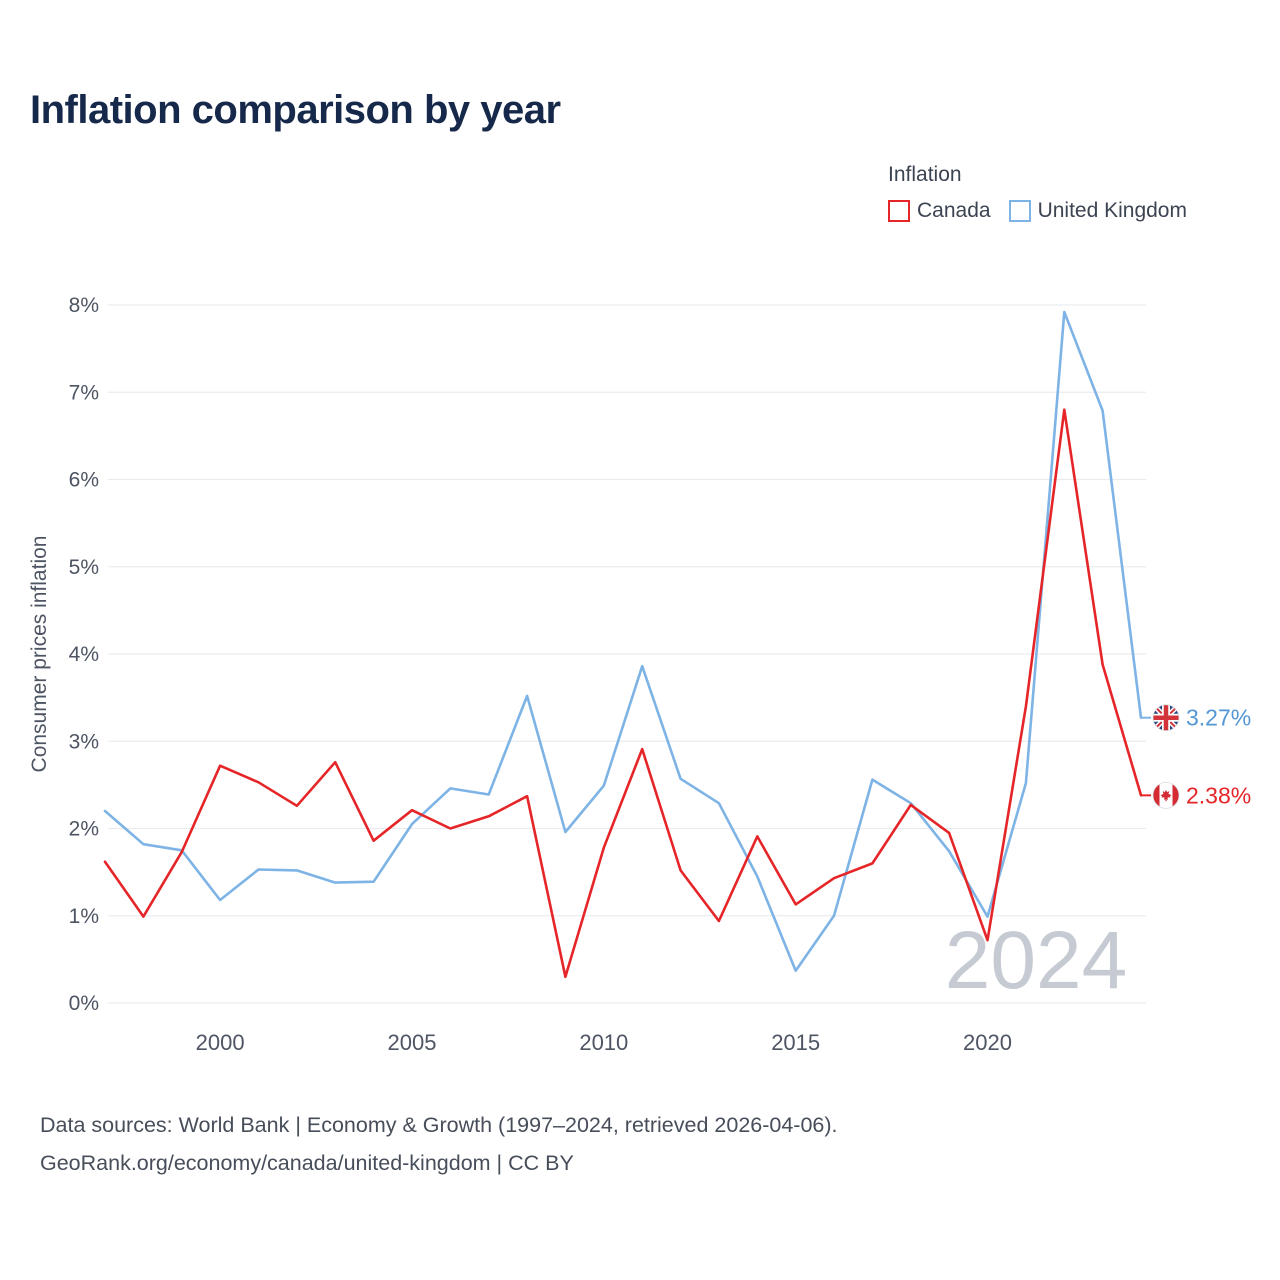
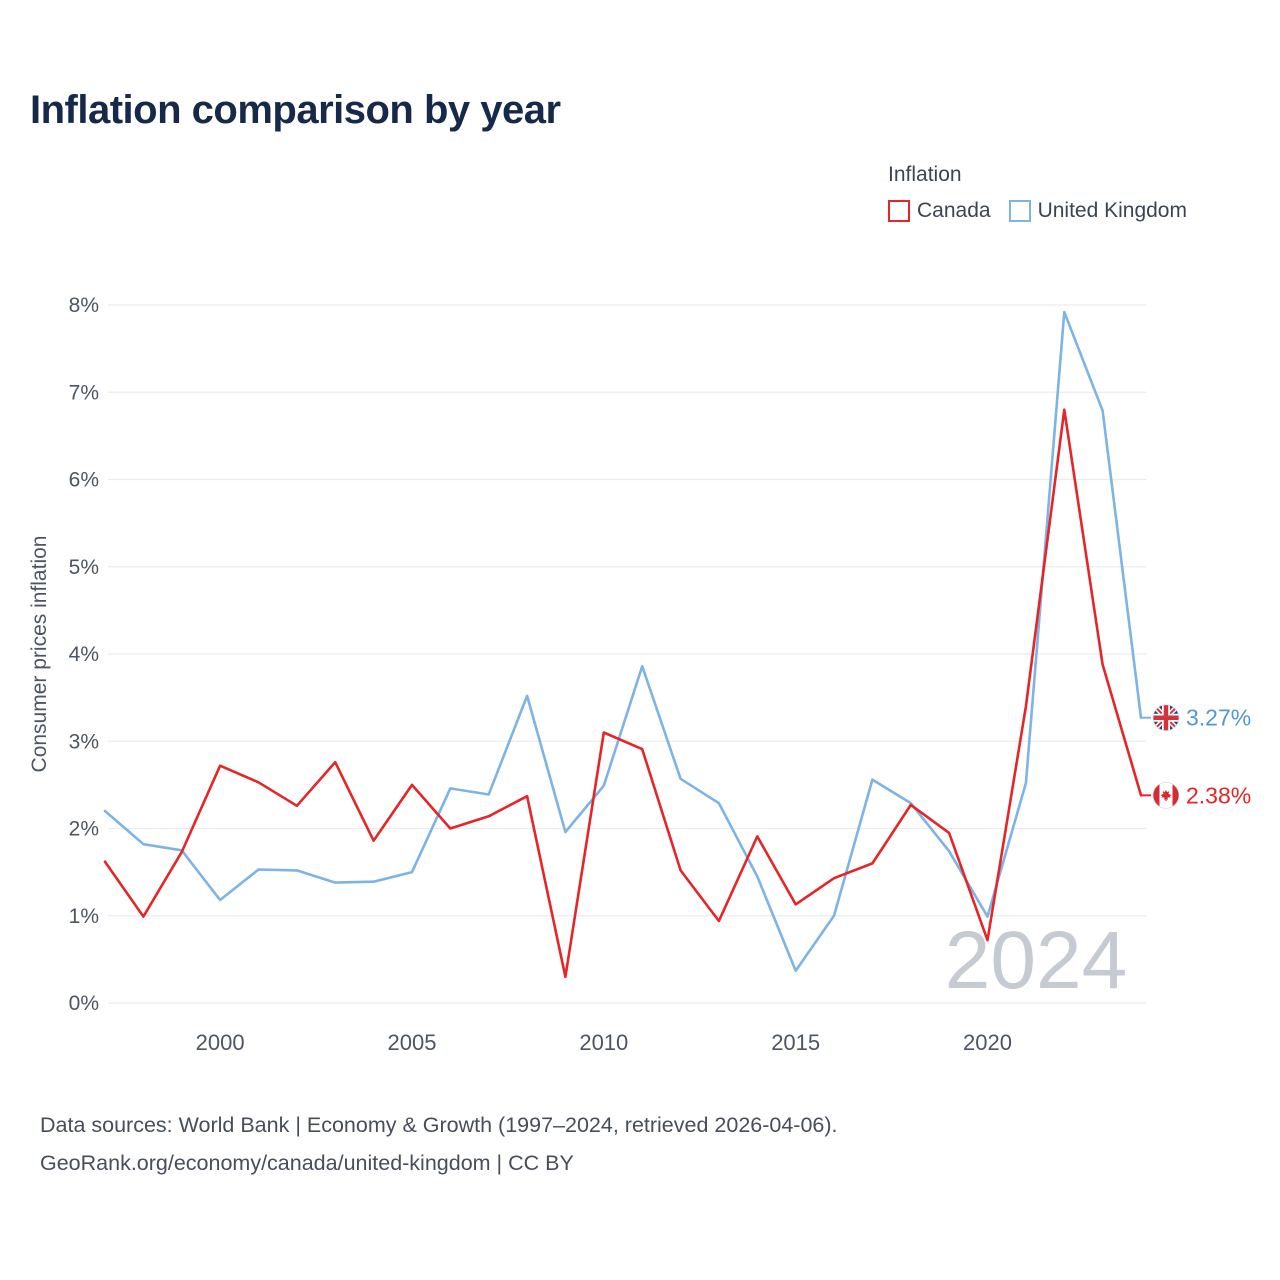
United Kingdom/2005: 2.0% -> 1.5%
Canada/2005: 2.2% -> 2.5%
Canada/2010: 1.8% -> 3.1%
